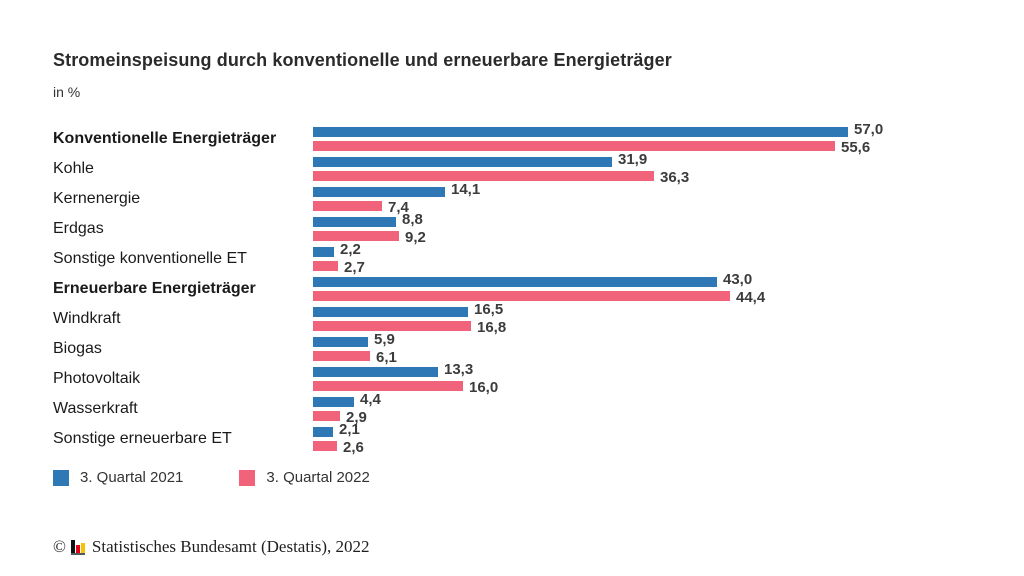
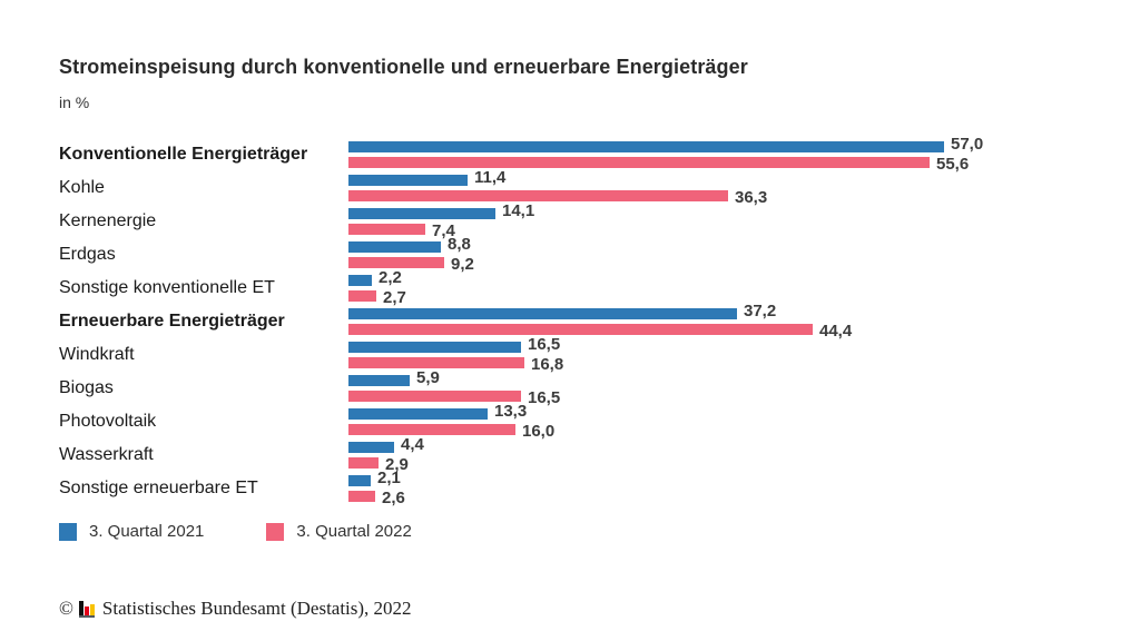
3. Quartal 2021/Kohle: 31,9 -> 11,4
3. Quartal 2021/Erneuerbare Energieträger: 43,0 -> 37,2
3. Quartal 2022/Biogas: 6,1 -> 16,5
